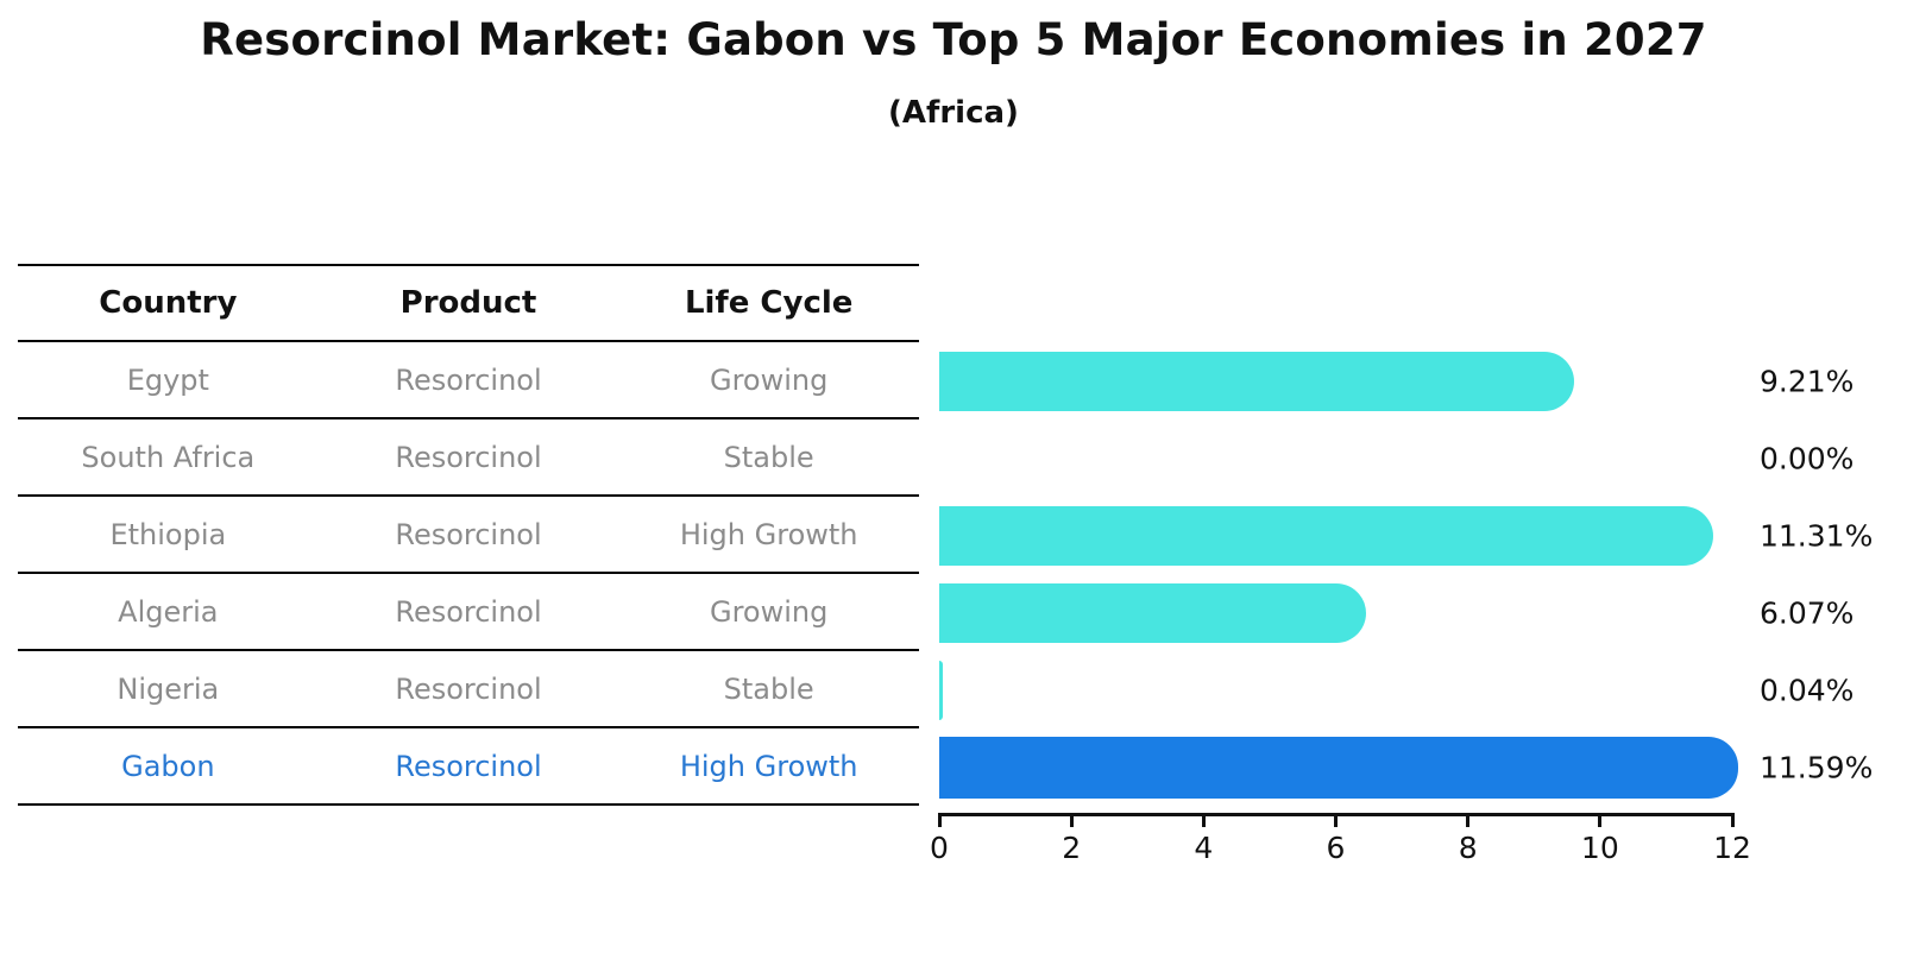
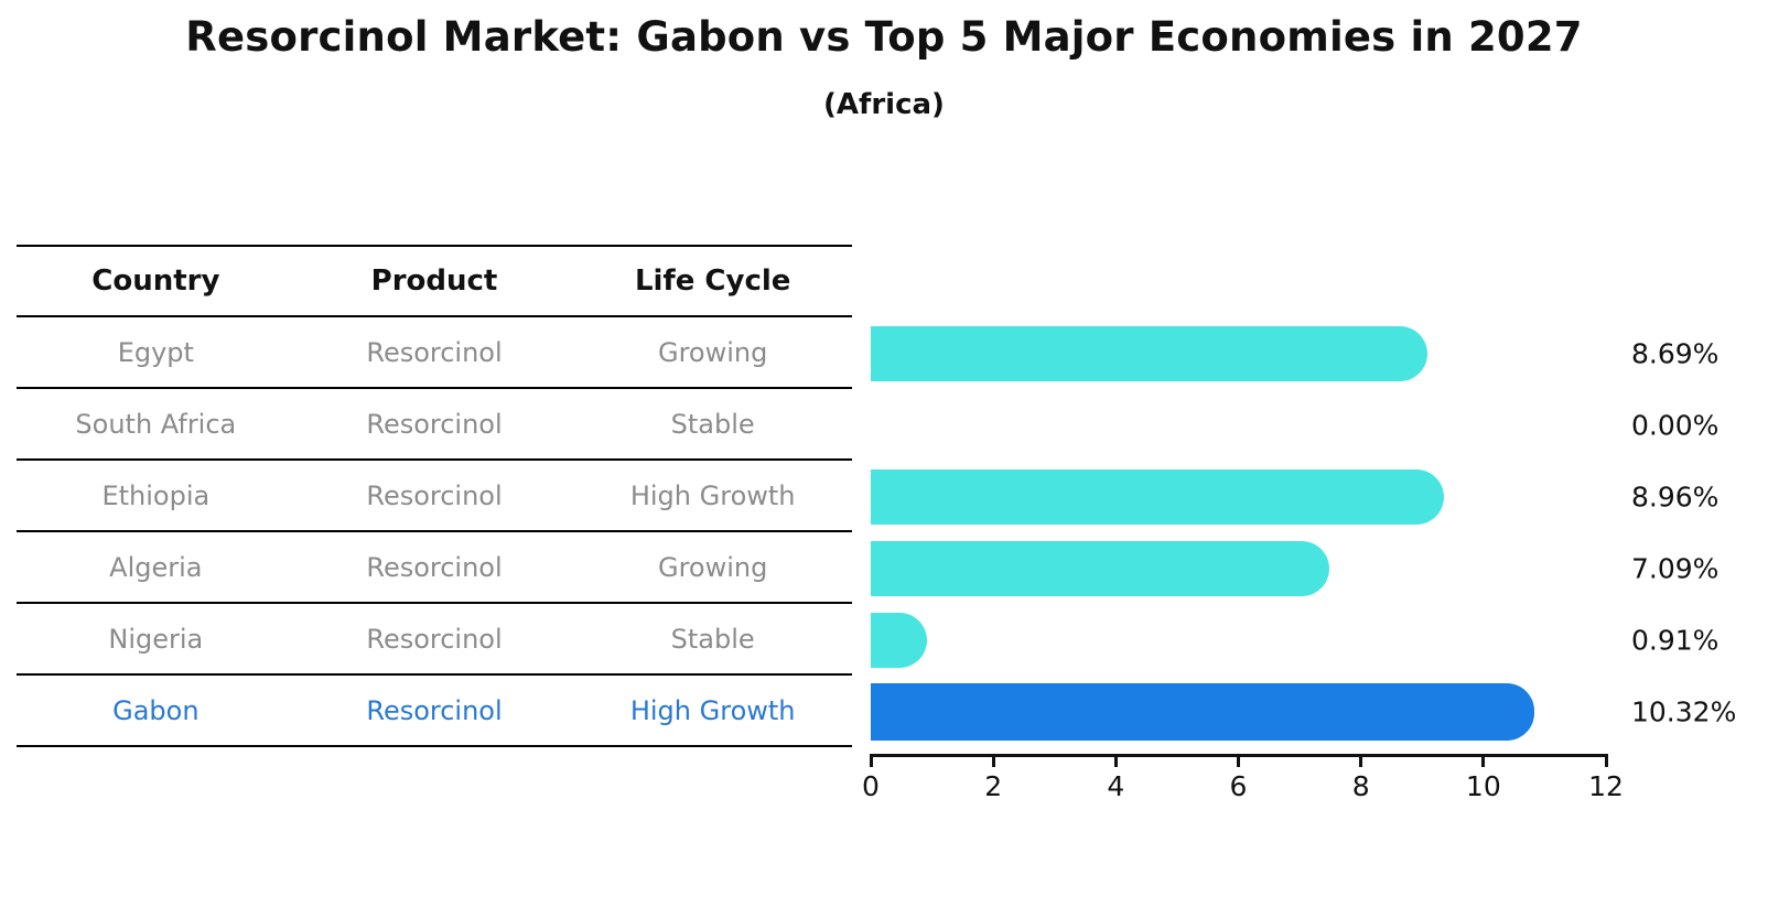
Egypt: 9.21% -> 8.69%
Ethiopia: 11.31% -> 8.96%
Algeria: 6.07% -> 7.09%
Nigeria: 0.04% -> 0.91%
Gabon: 11.59% -> 10.32%
